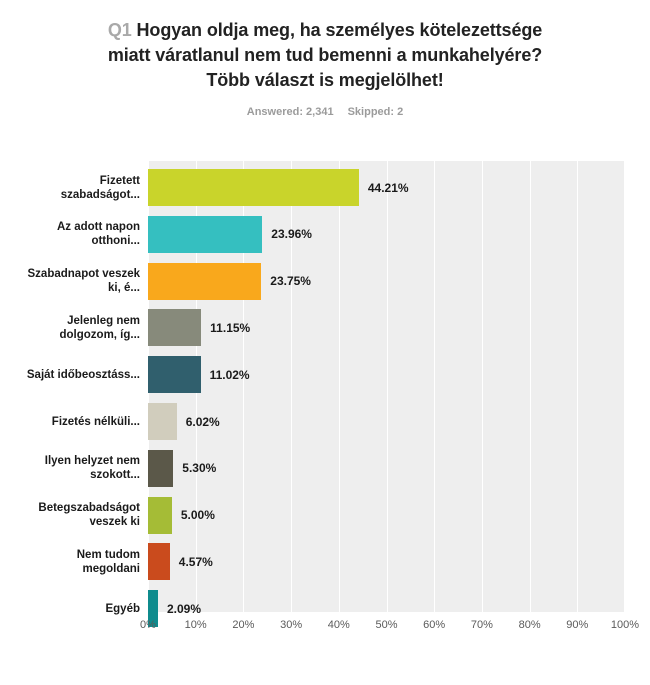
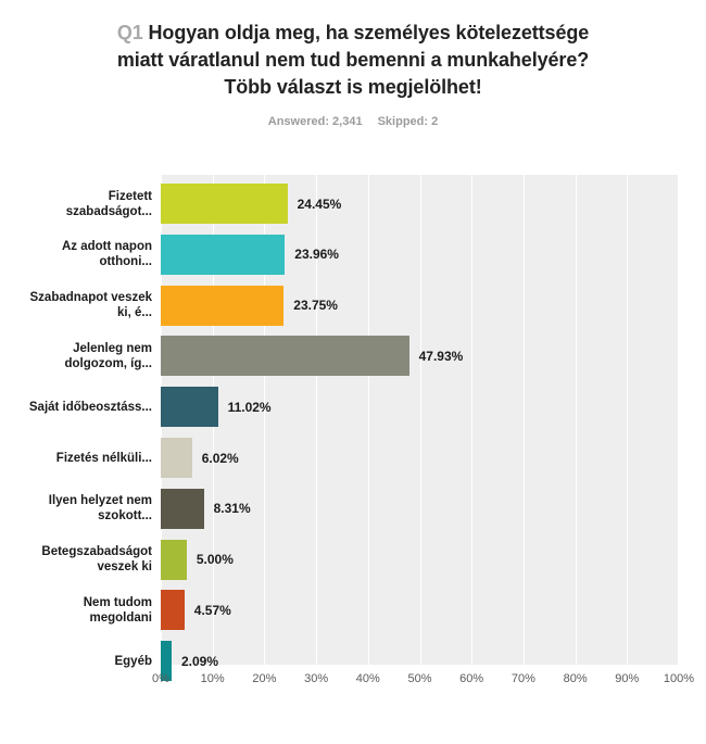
Fizetett szabadságot...: 44.21% -> 24.45%
Jelenleg nem dolgozom, íg...: 11.15% -> 47.93%
Ilyen helyzet nem szokott...: 5.30% -> 8.31%
